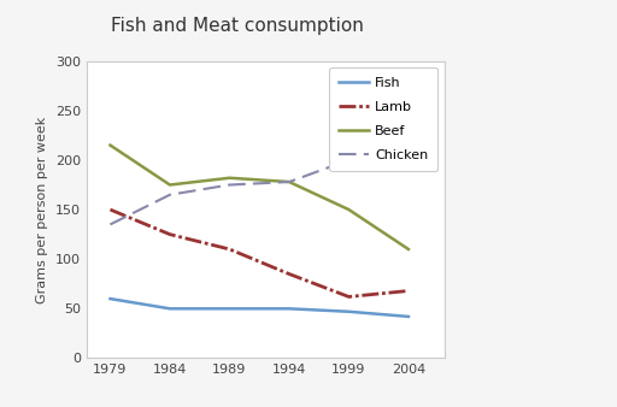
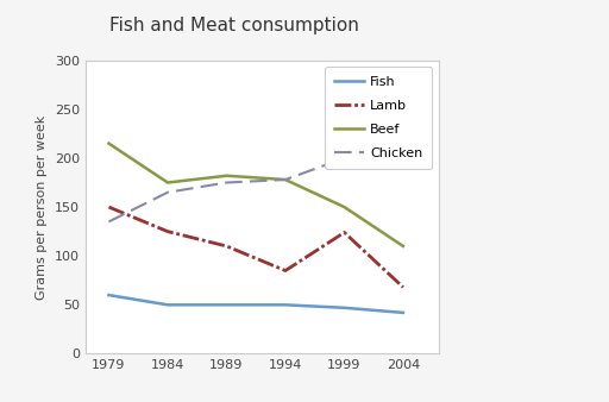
Lamb/1999: 62 -> 124
